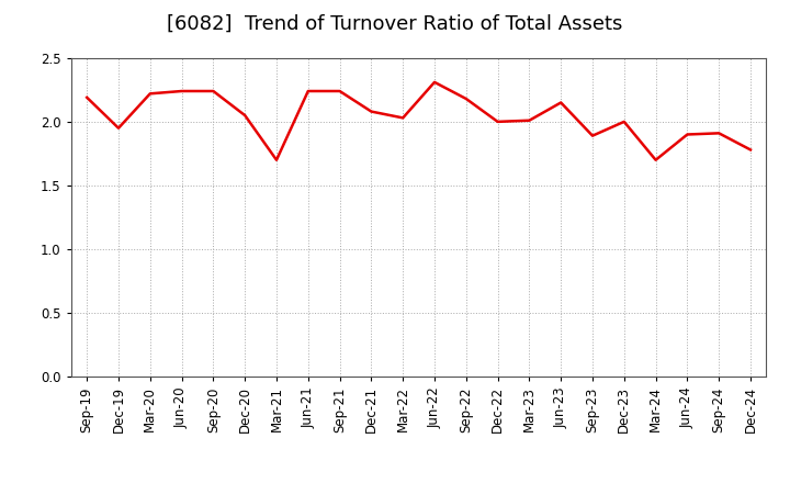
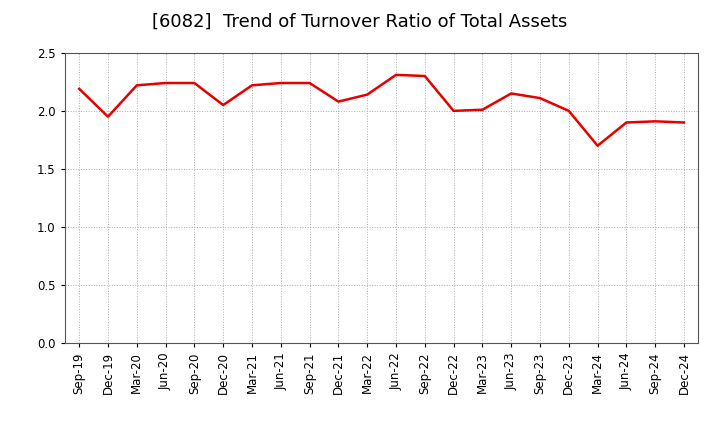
Mar-21: 1.70 -> 2.22
Mar-22: 2.03 -> 2.14
Sep-22: 2.18 -> 2.30
Sep-23: 1.89 -> 2.11
Dec-24: 1.78 -> 1.90
